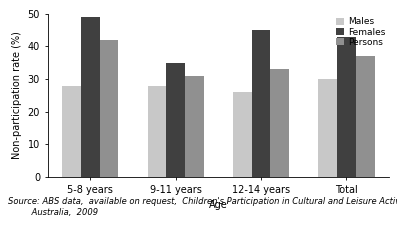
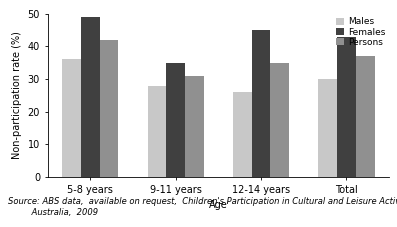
Males/5-8 years: 28 -> 36
Persons/12-14 years: 33 -> 35
